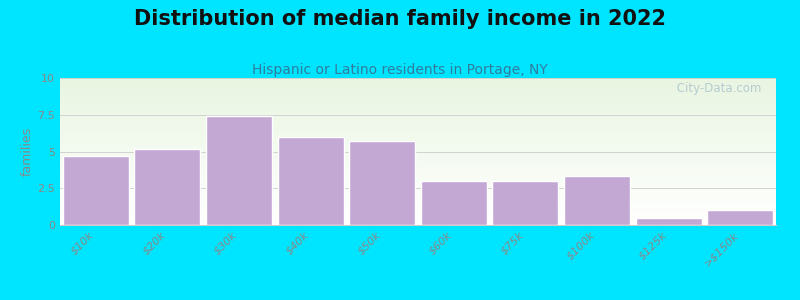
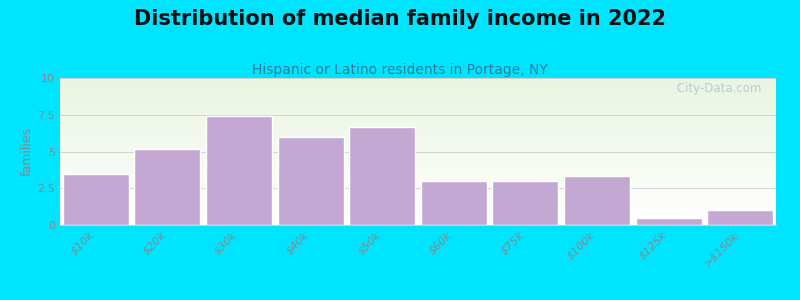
$10k: 4.7 -> 3.5
$50k: 5.7 -> 6.7
